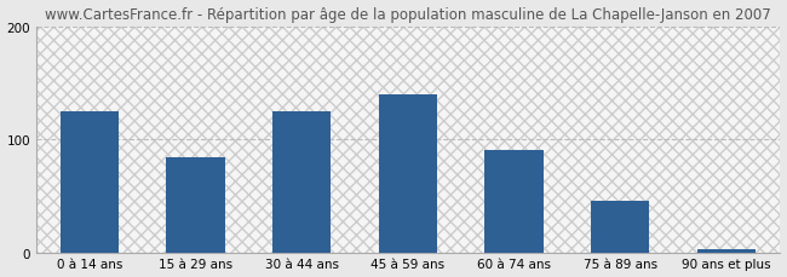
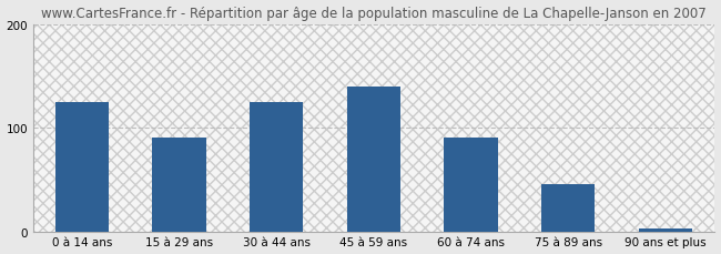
15 à 29 ans: 84 -> 90
